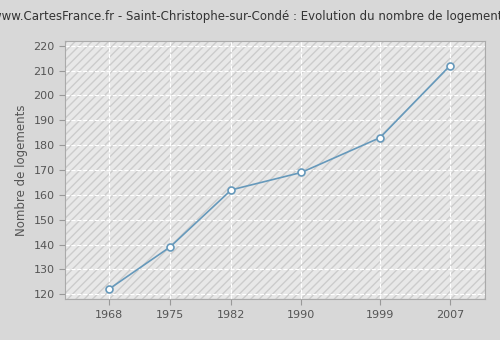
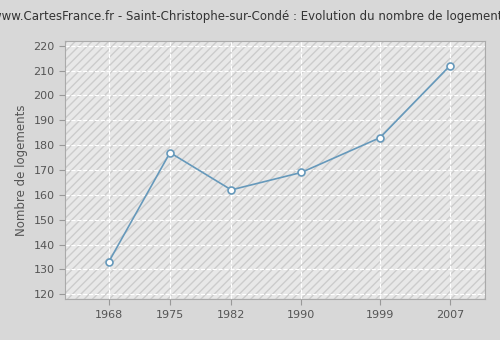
1968: 122 -> 133
1975: 139 -> 177
